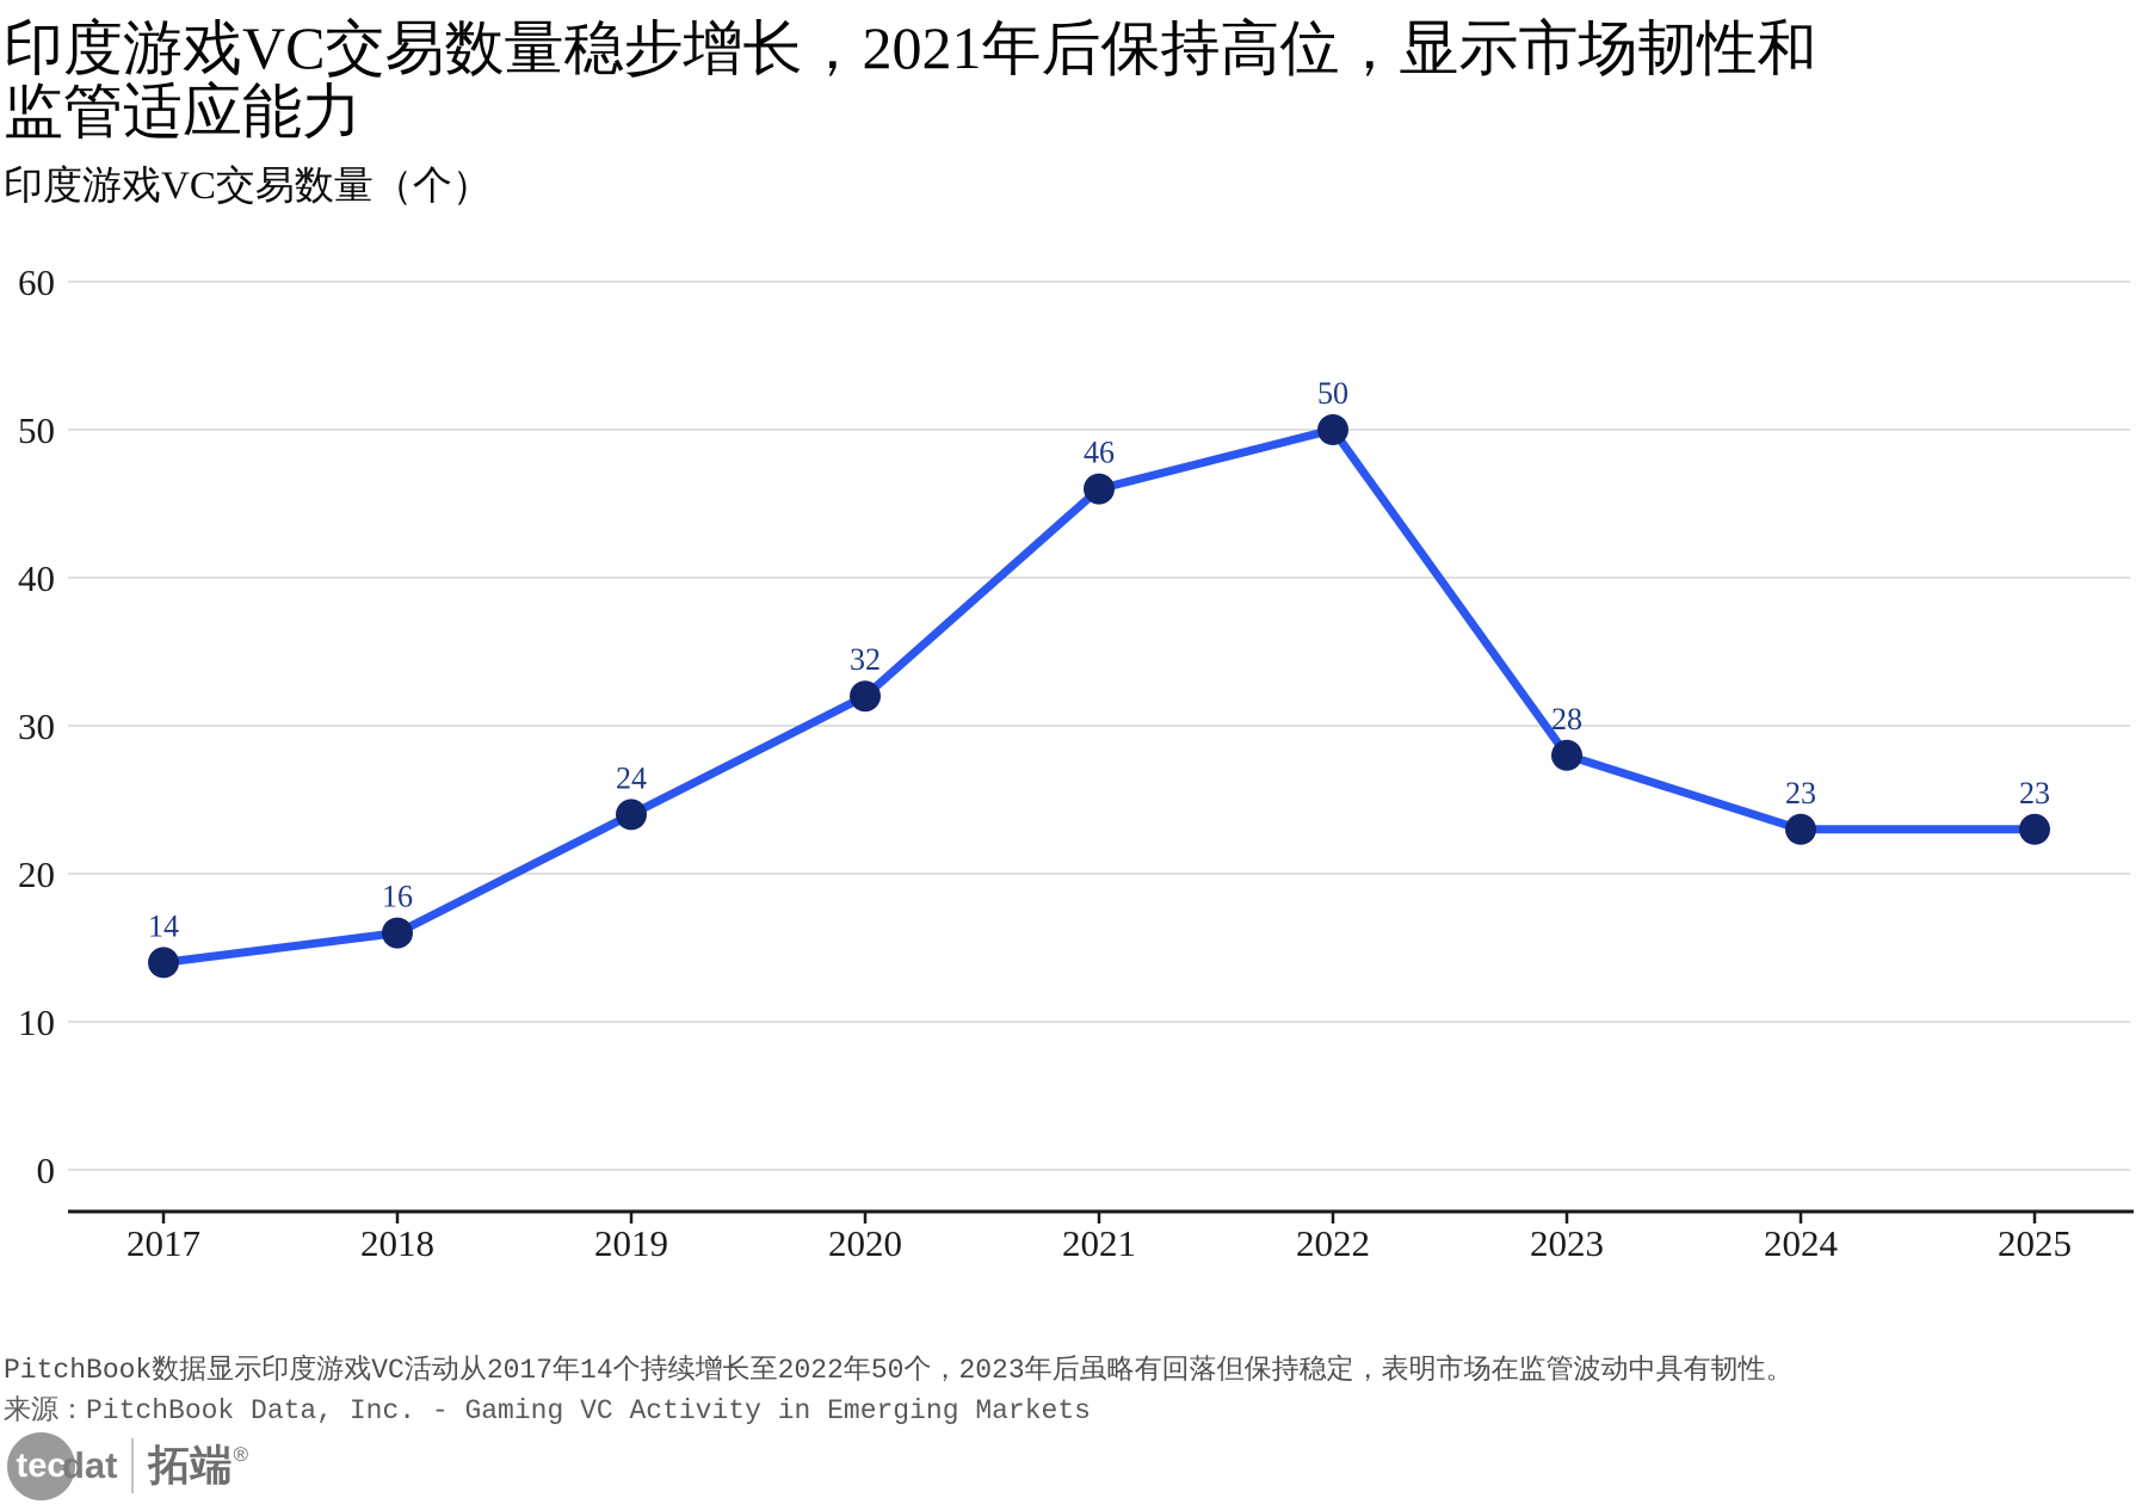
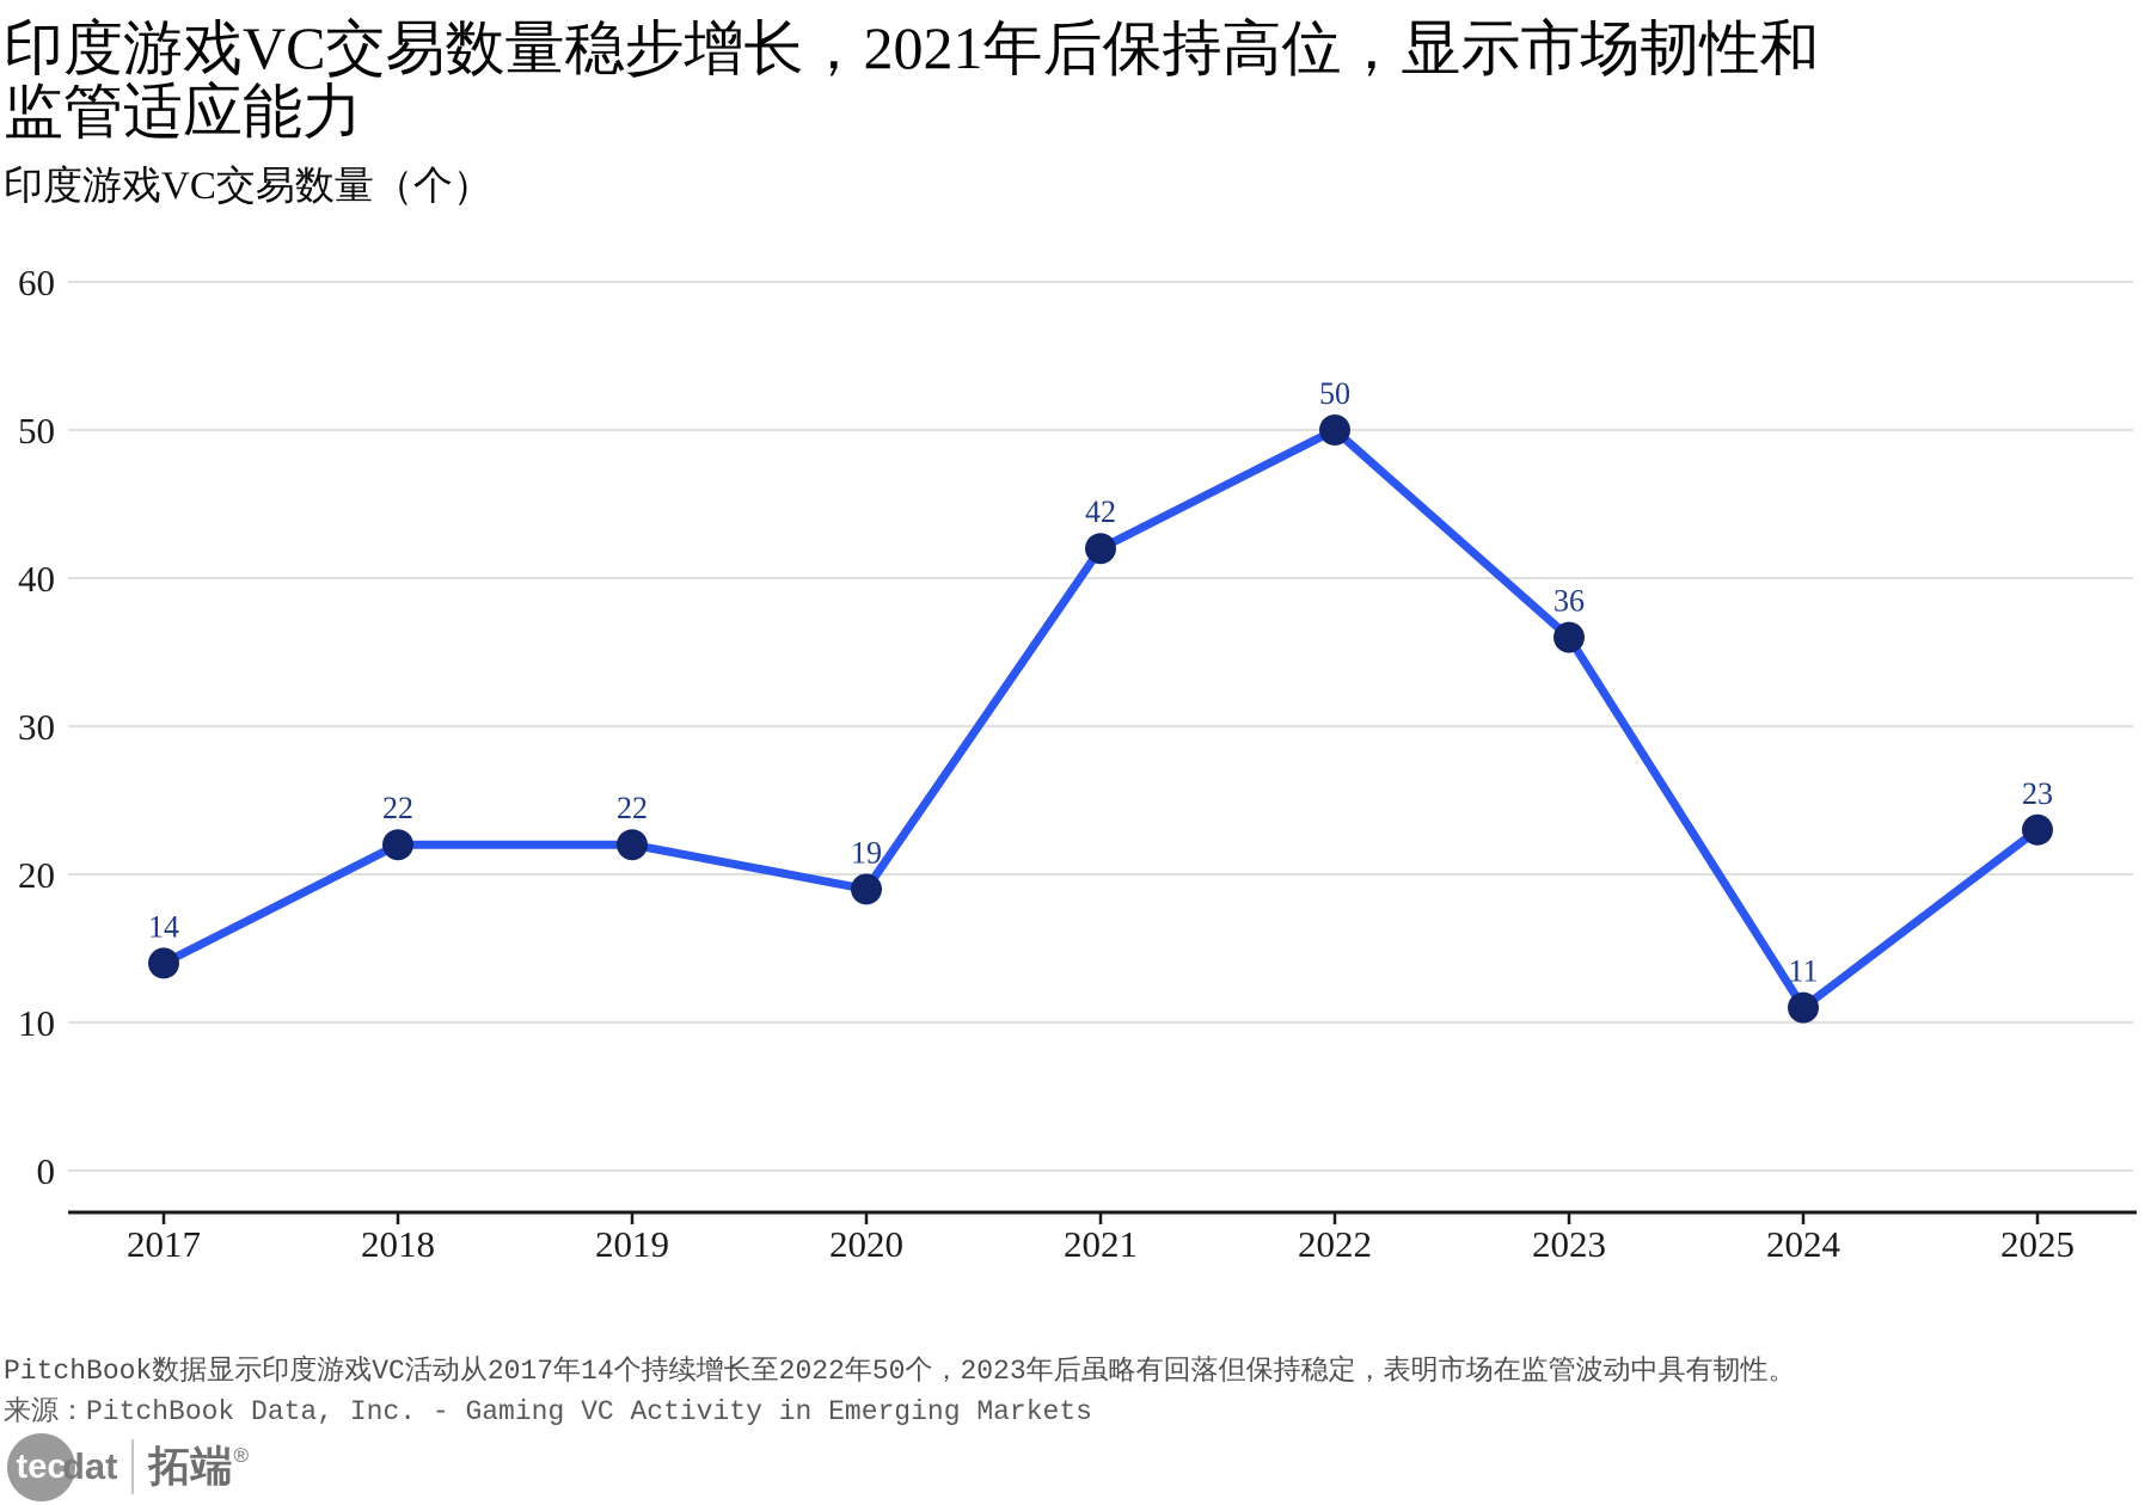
2018: 16 -> 22
2019: 24 -> 22
2020: 32 -> 19
2021: 46 -> 42
2023: 28 -> 36
2024: 23 -> 11
